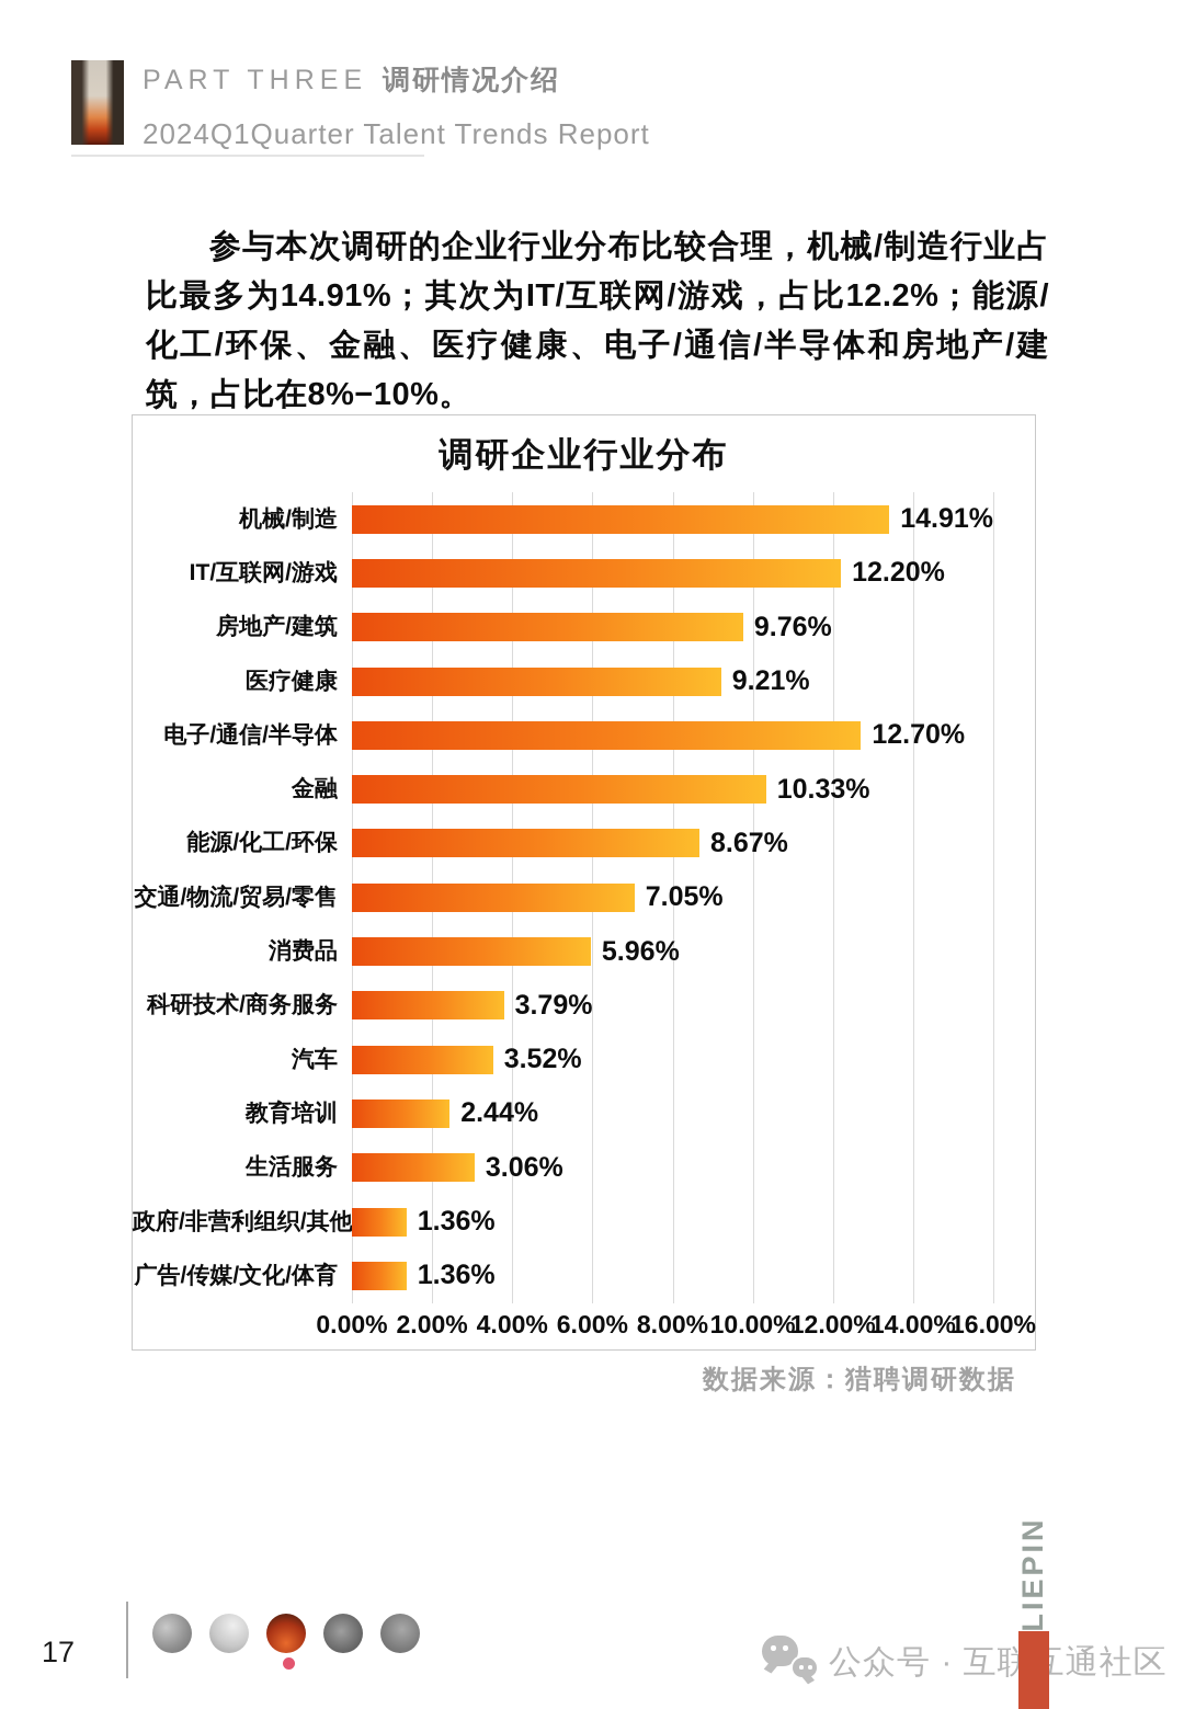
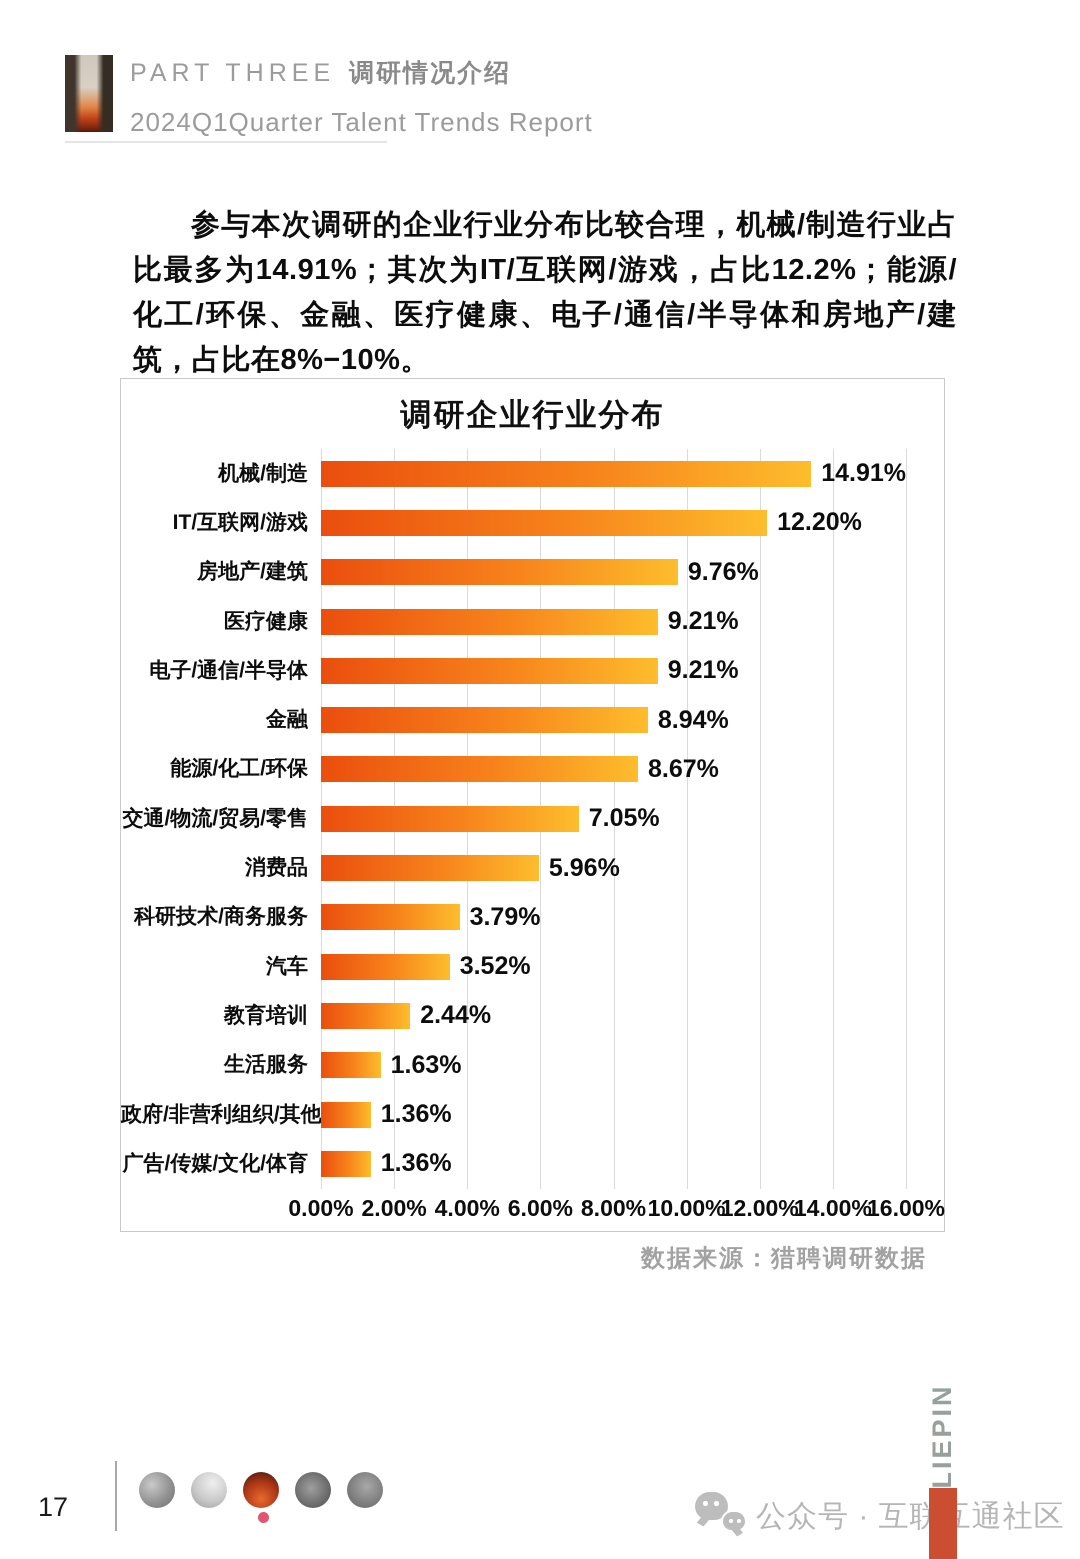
电子/通信/半导体: 12.70% -> 9.21%
金融: 10.33% -> 8.94%
生活服务: 3.06% -> 1.63%
